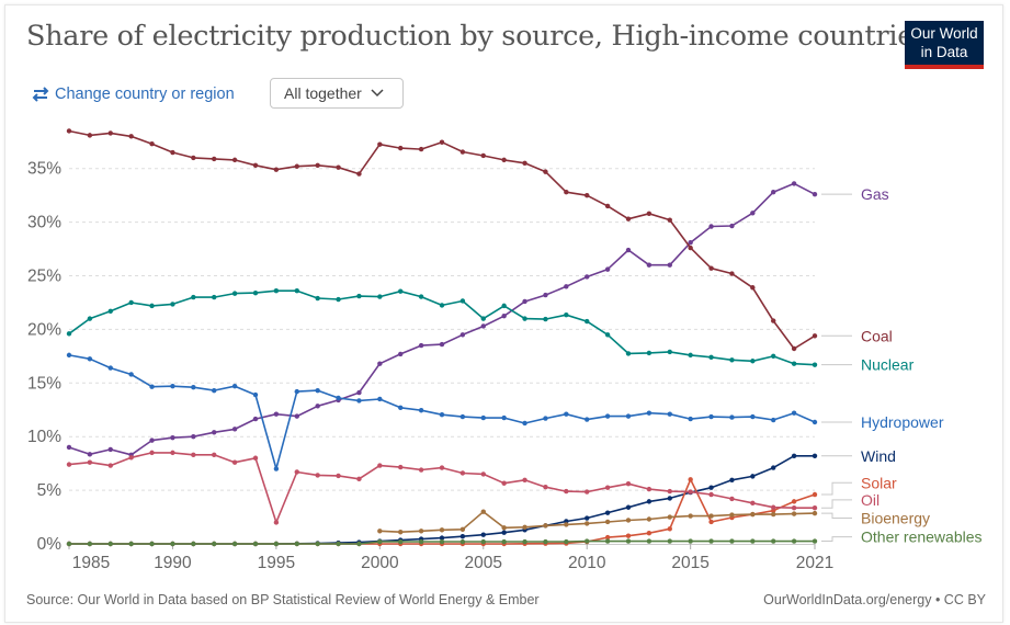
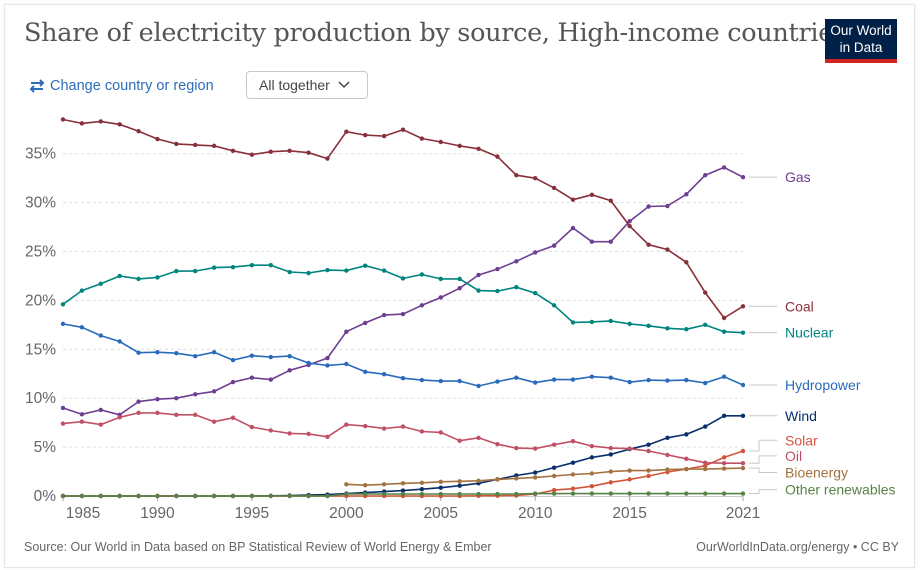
Hydropower/1995: 7% -> 14%
Oil/1995: 2% -> 7%
Nuclear/2005: 21% -> 22%
Bioenergy/2005: 3% -> 1%
Solar/2015: 6% -> 2%
